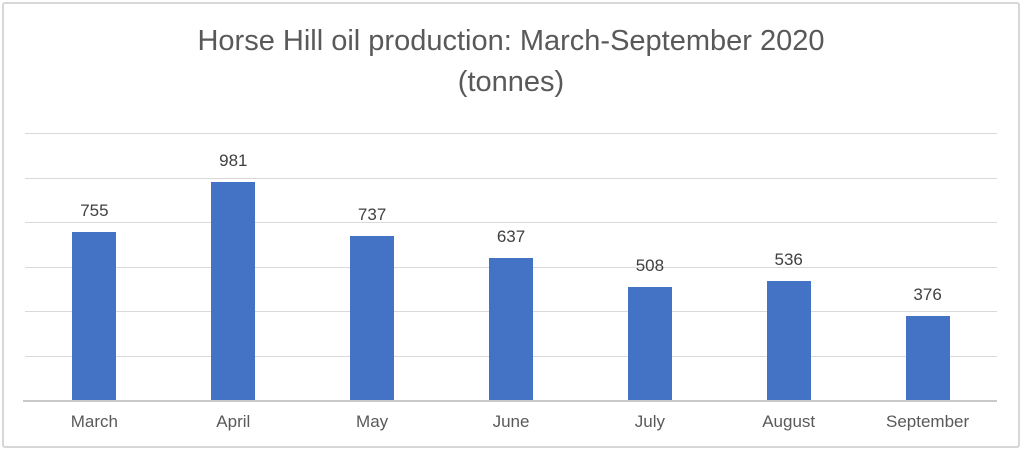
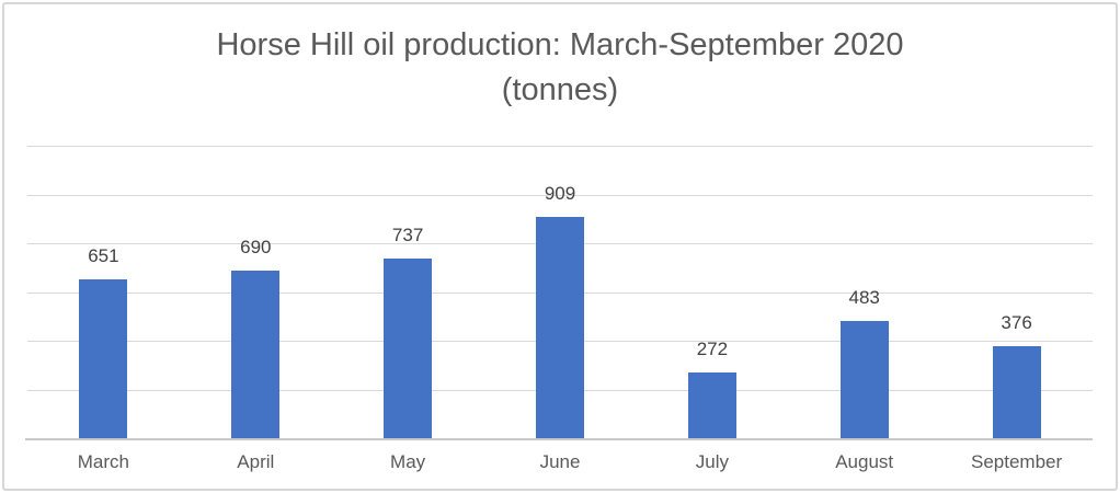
March: 755 -> 651
April: 981 -> 690
June: 637 -> 909
July: 508 -> 272
August: 536 -> 483
